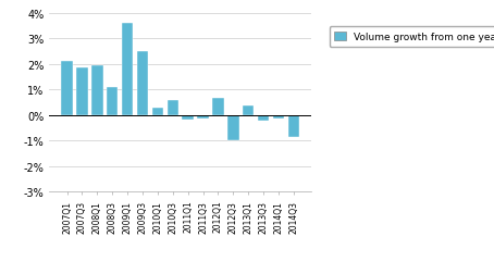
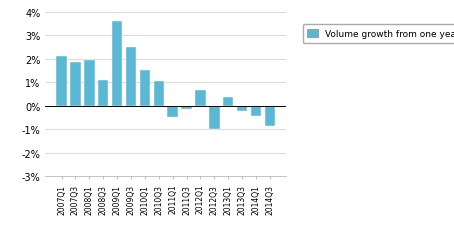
2010Q1: 0.30% -> 1.50%
2010Q3: 0.60% -> 1.05%
2011Q1: -0.20% -> -0.50%
2014Q1: -0.15% -> -0.45%
